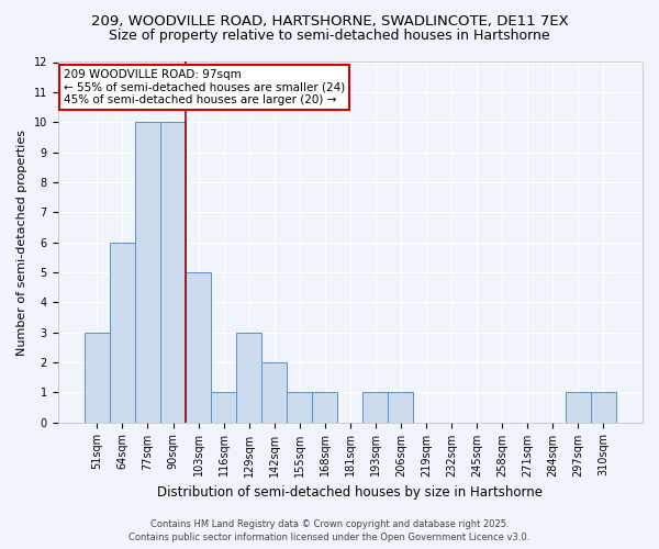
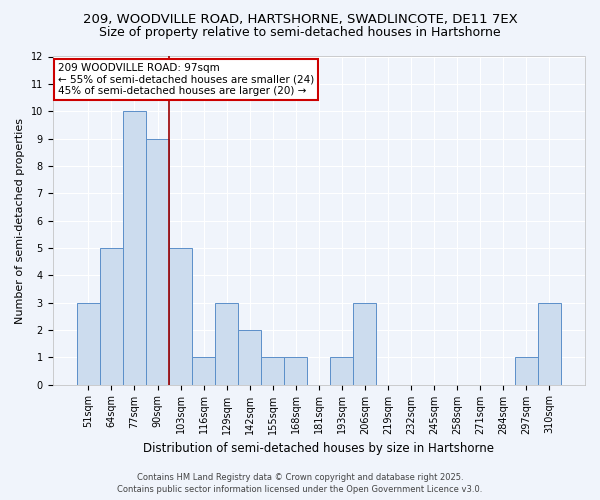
64sqm: 6 -> 5
90sqm: 10 -> 9
206sqm: 1 -> 3
310sqm: 1 -> 3
